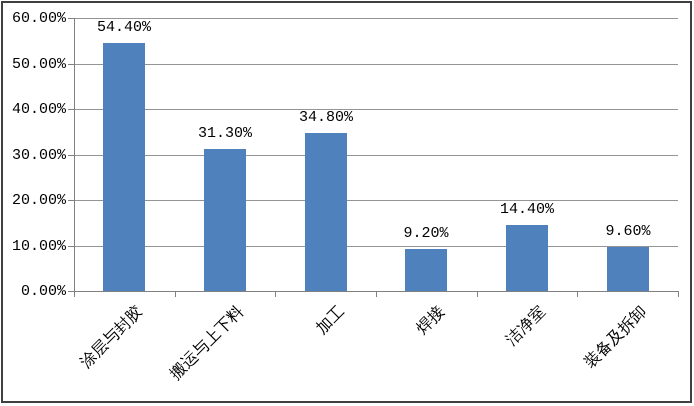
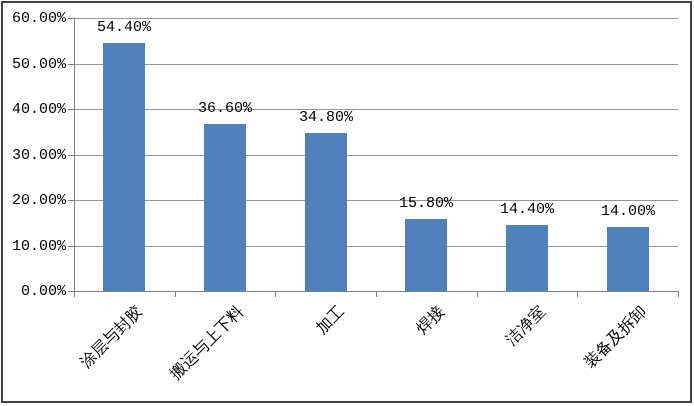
搬运与上下料: 31.30% -> 36.60%
焊接: 9.20% -> 15.80%
装备及拆卸: 9.60% -> 14.00%
